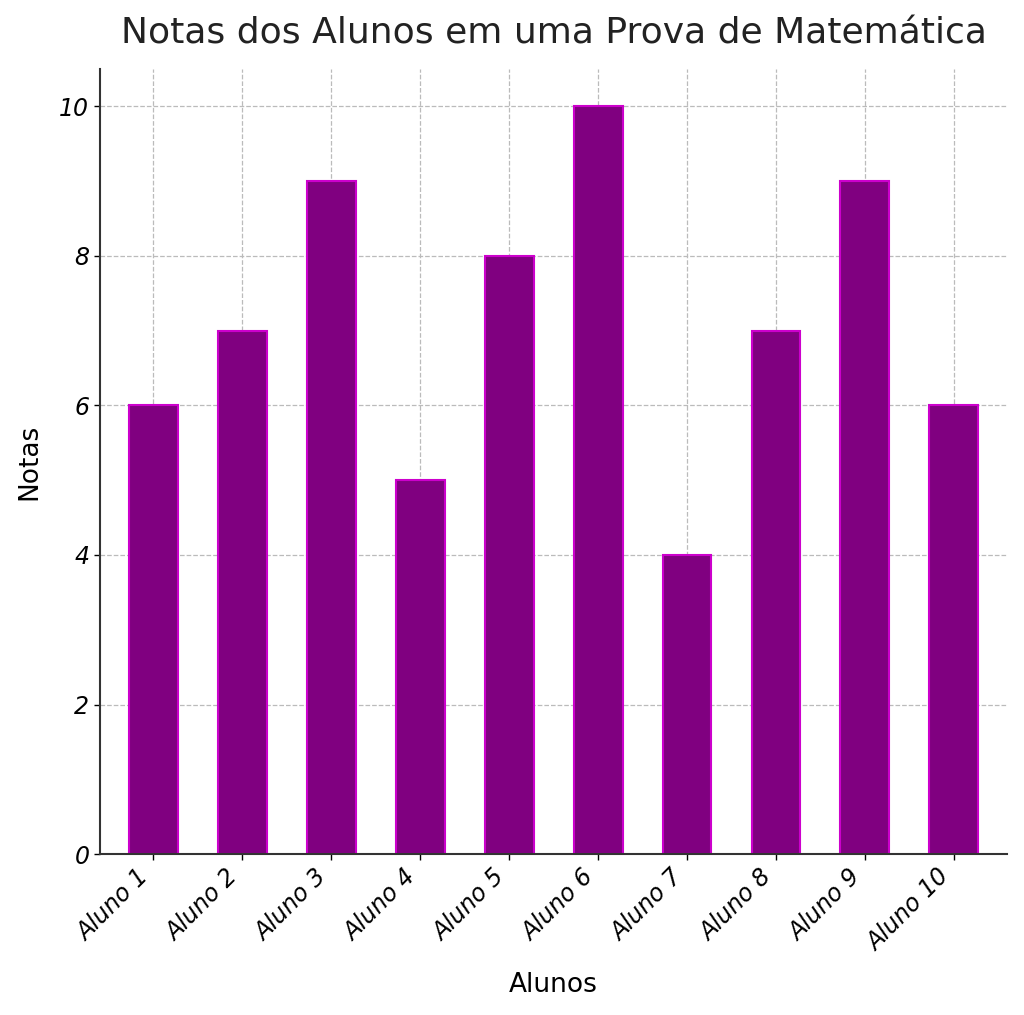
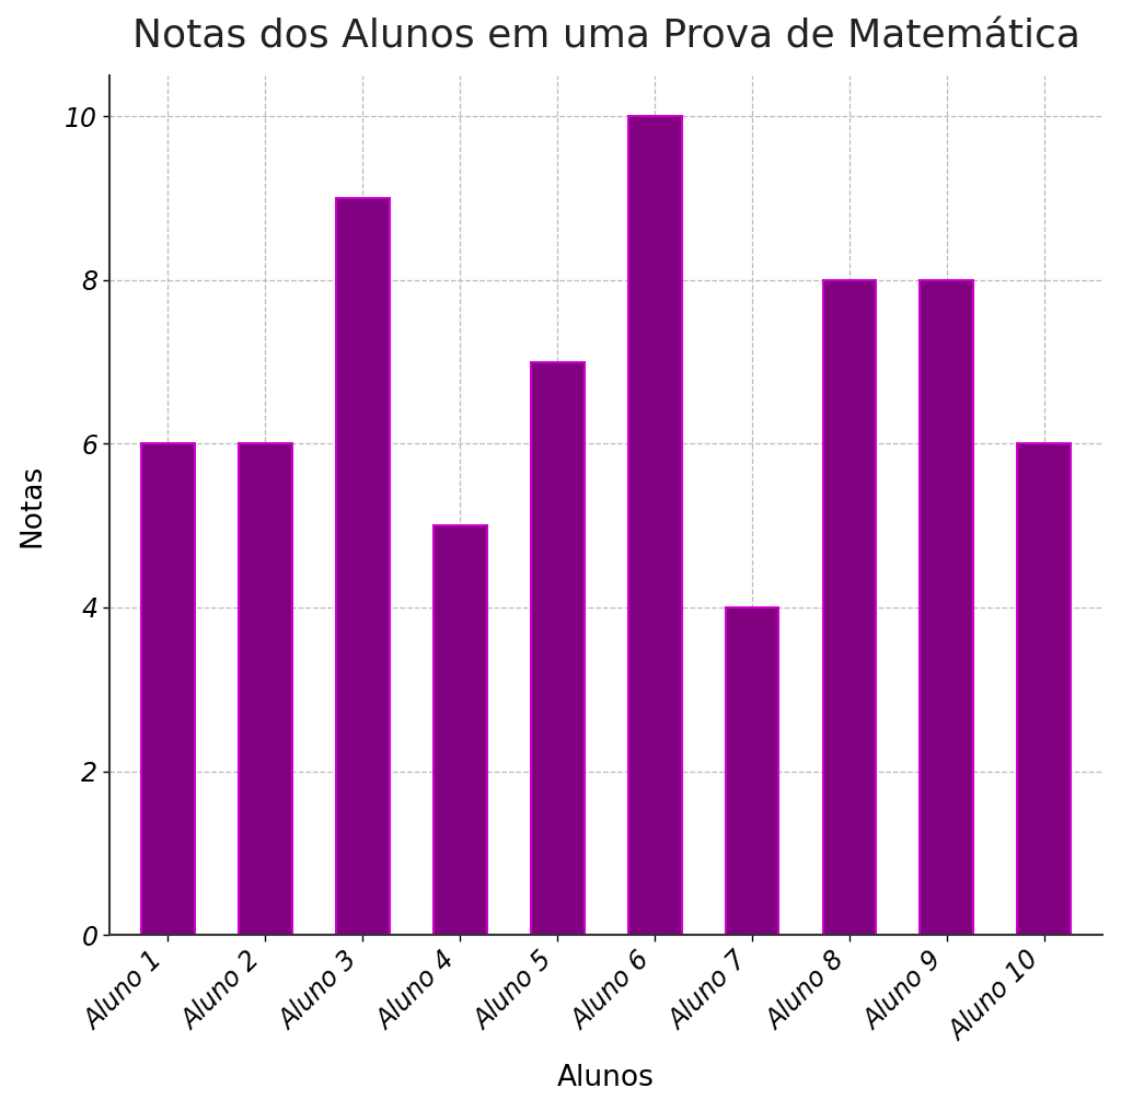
Aluno 2: 7 -> 6
Aluno 5: 8 -> 7
Aluno 8: 7 -> 8
Aluno 9: 9 -> 8
